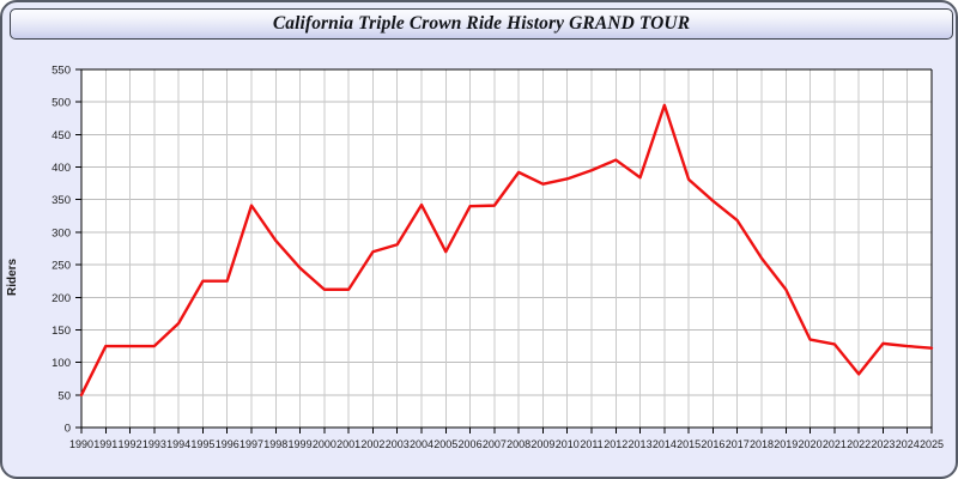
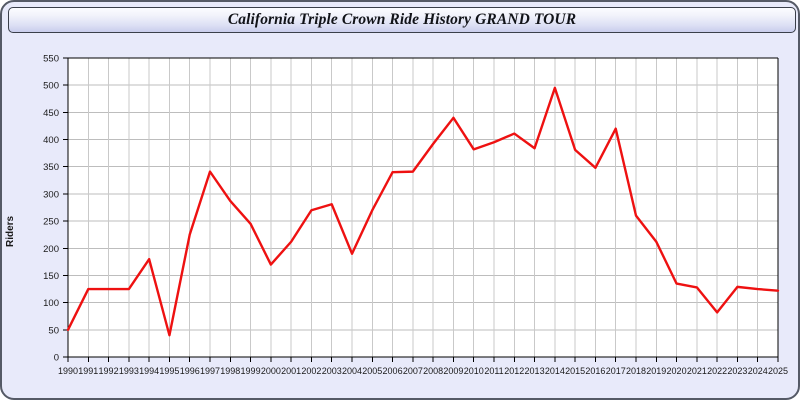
1994: 160 -> 180
1995: 220 -> 40
2000: 210 -> 170
2004: 340 -> 190
2009: 370 -> 440
2017: 320 -> 420
